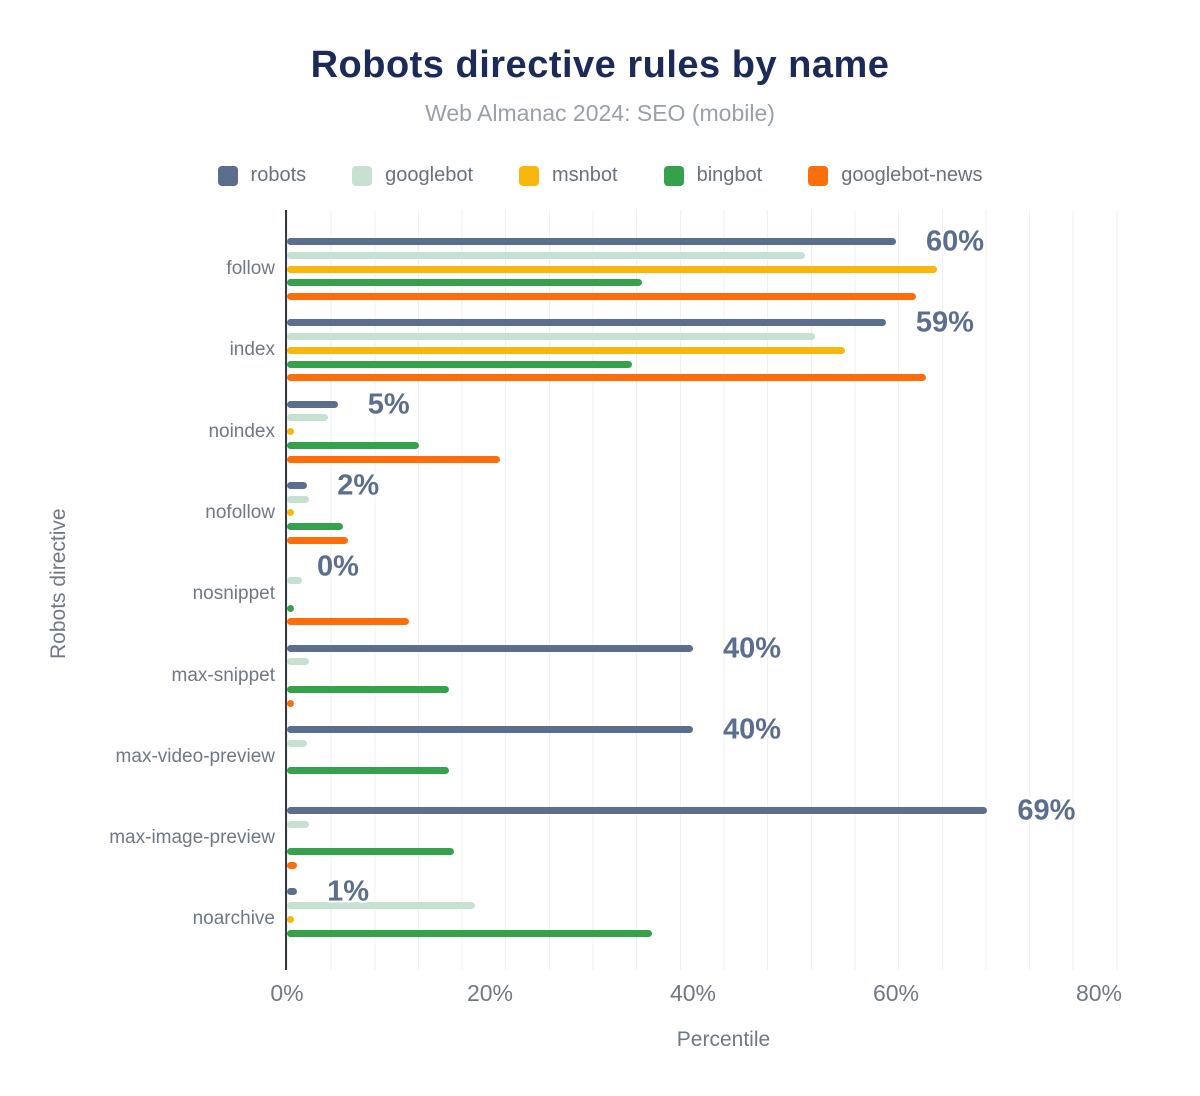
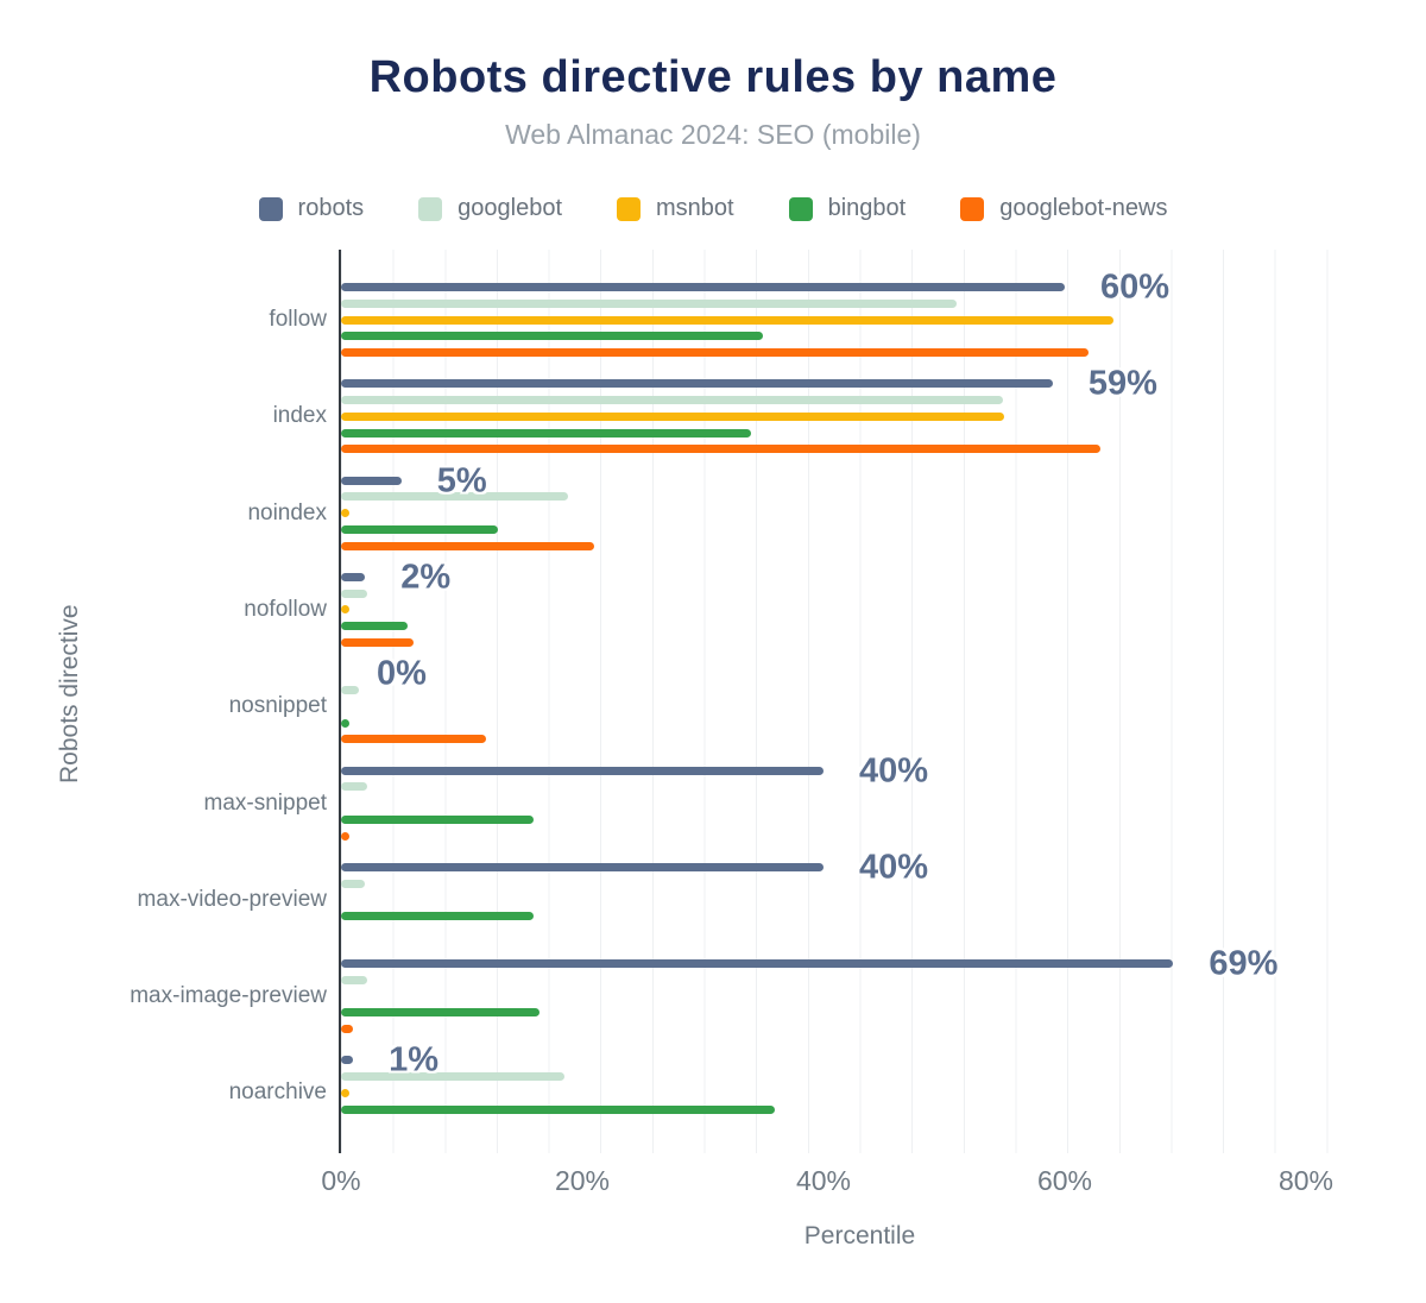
googlebot/index: 52.0% -> 54.9%
googlebot/noindex: 4.0% -> 18.8%
